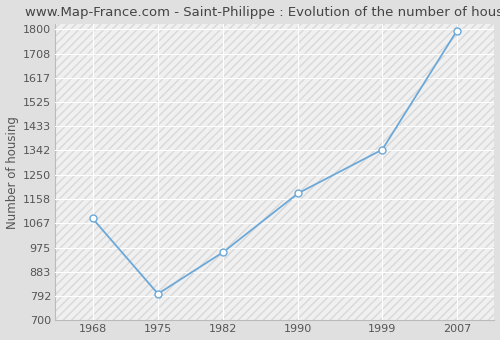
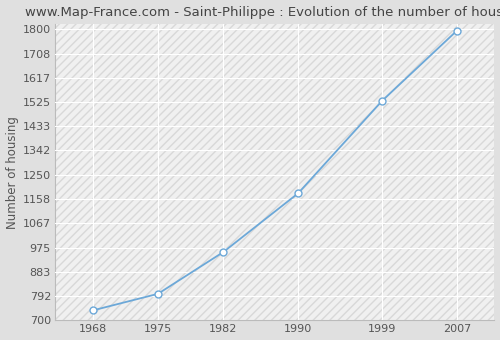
1968: 1085 -> 737
1999: 1345 -> 1530
